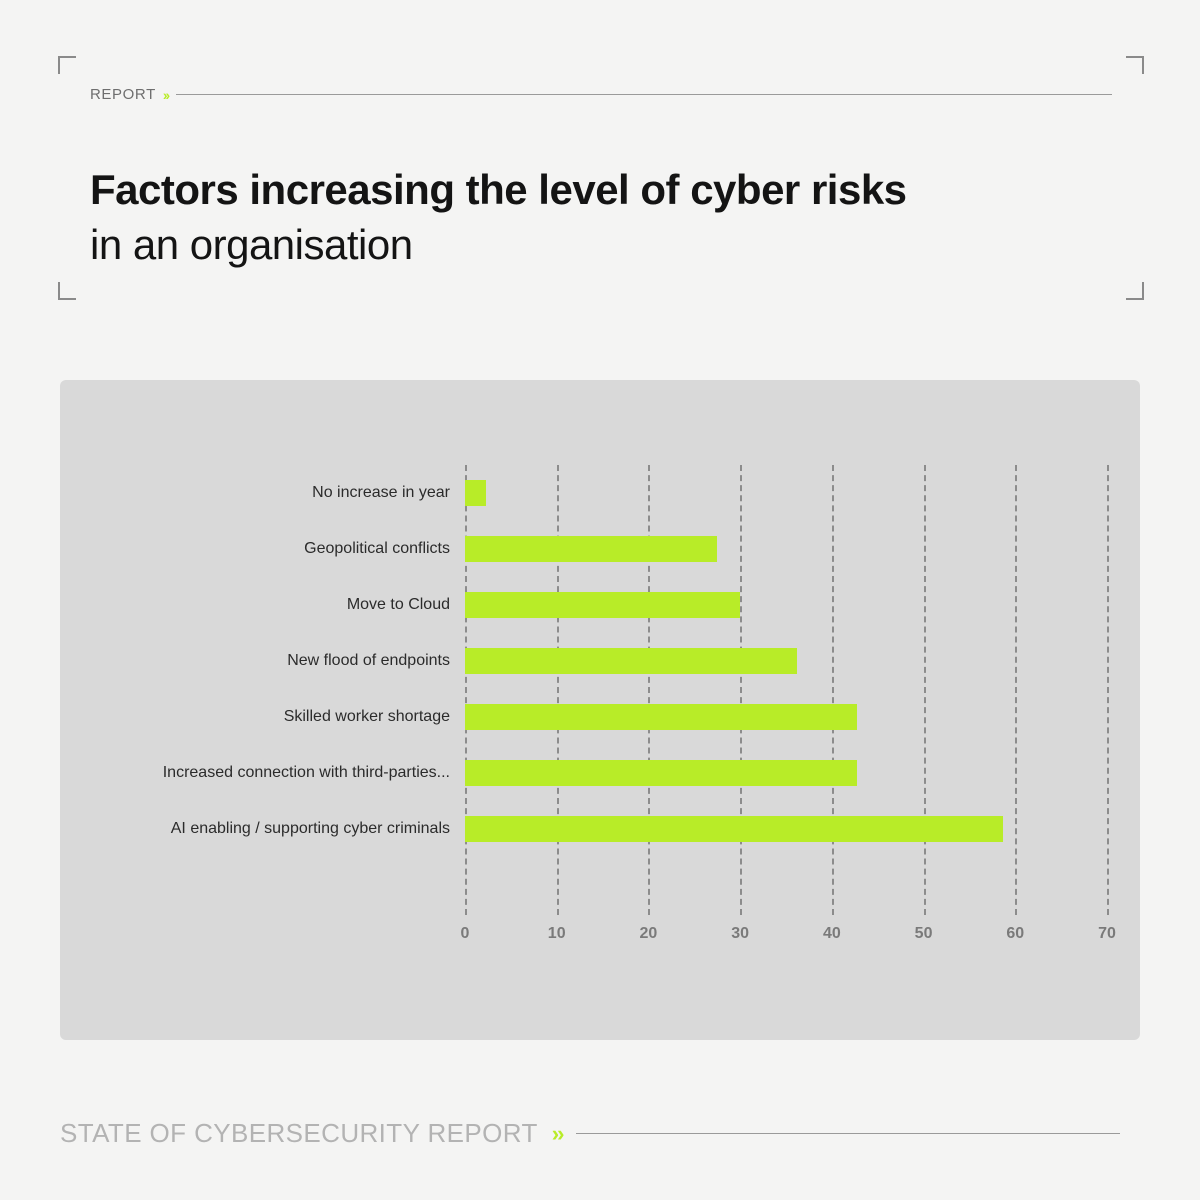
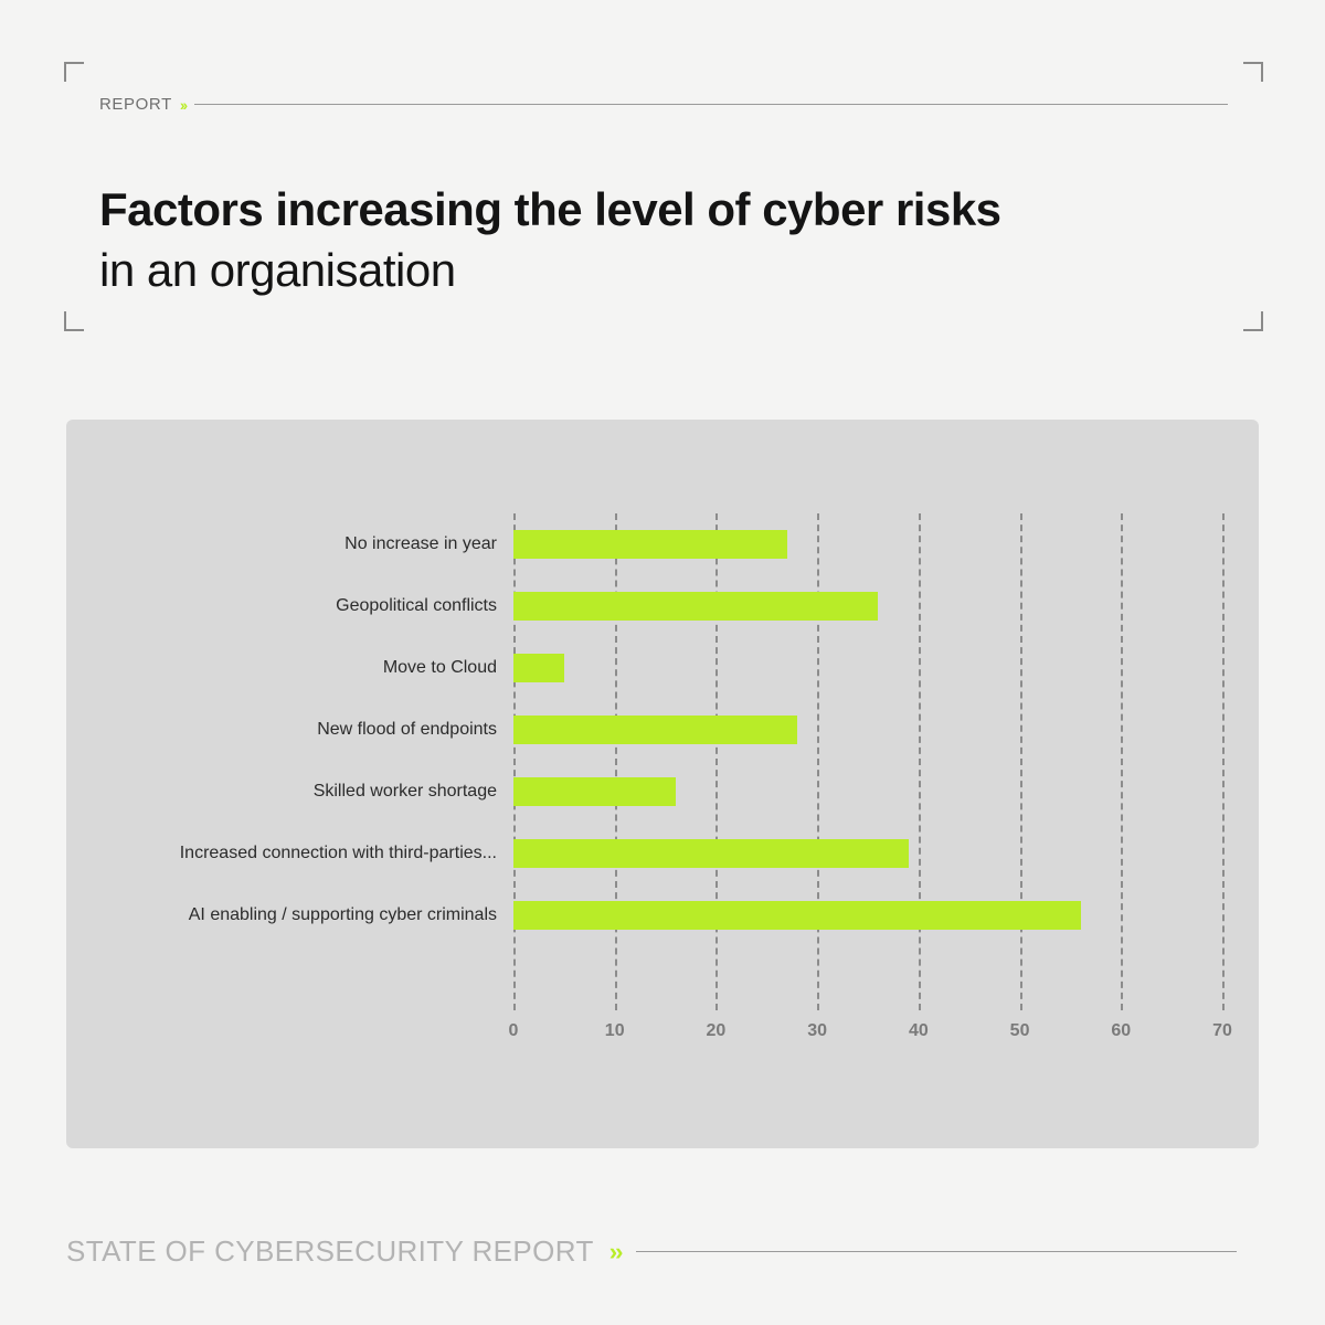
No increase in year: 2 -> 27
Geopolitical conflicts: 28 -> 36
Move to Cloud: 30 -> 5
New flood of endpoints: 36 -> 28
Skilled worker shortage: 43 -> 16
Increased connection with third-parties...: 43 -> 39
AI enabling / supporting cyber criminals: 59 -> 56
